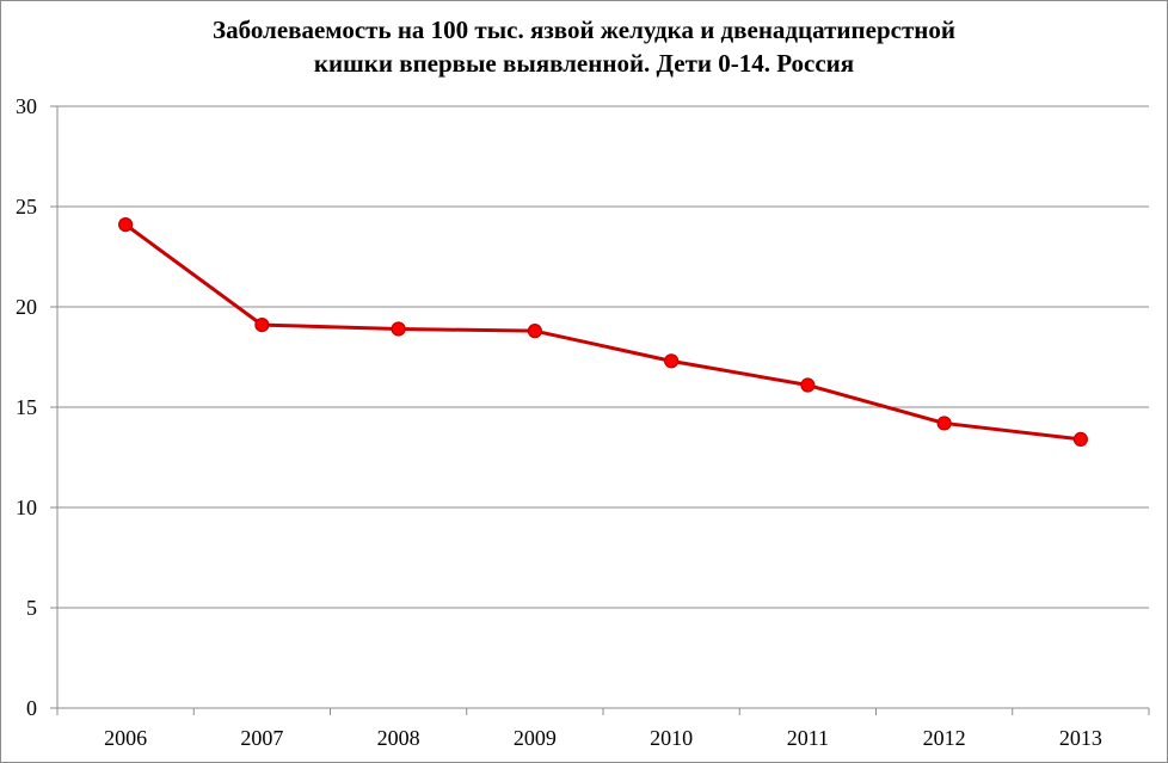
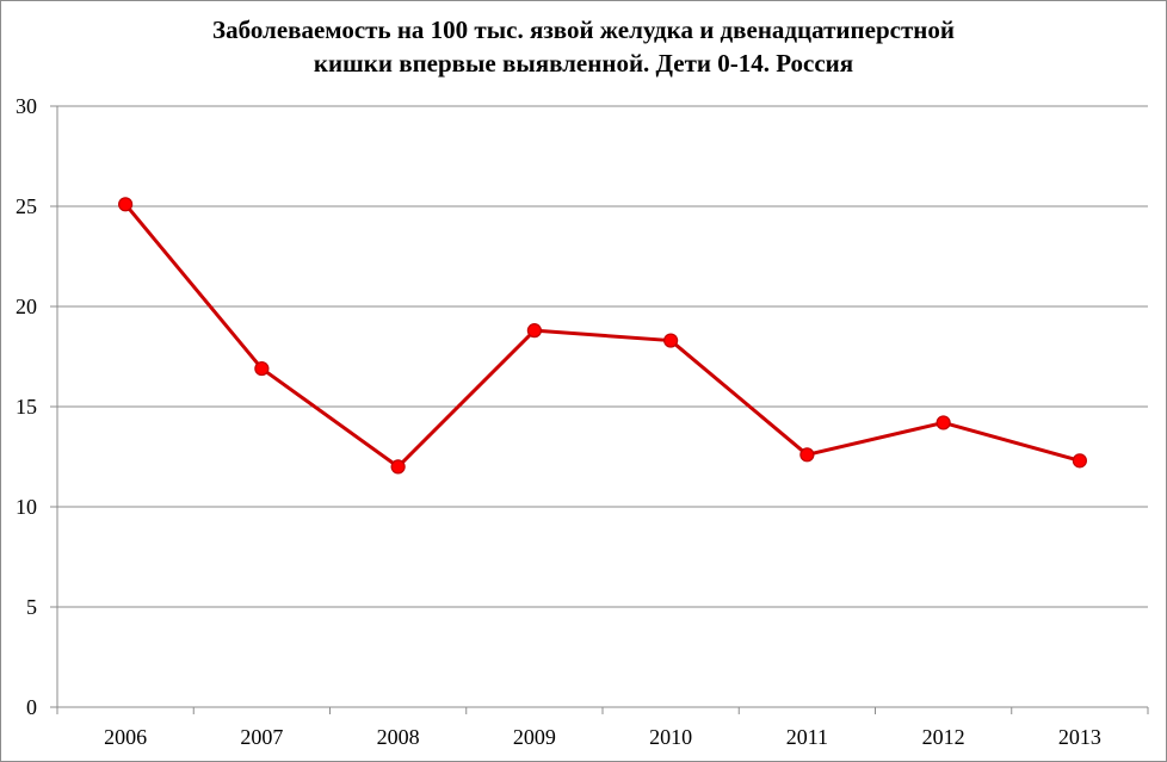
2006: 24.1 -> 25.1
2007: 19.1 -> 16.9
2008: 18.9 -> 12.0
2010: 17.3 -> 18.3
2011: 16.1 -> 12.6
2013: 13.4 -> 12.3
